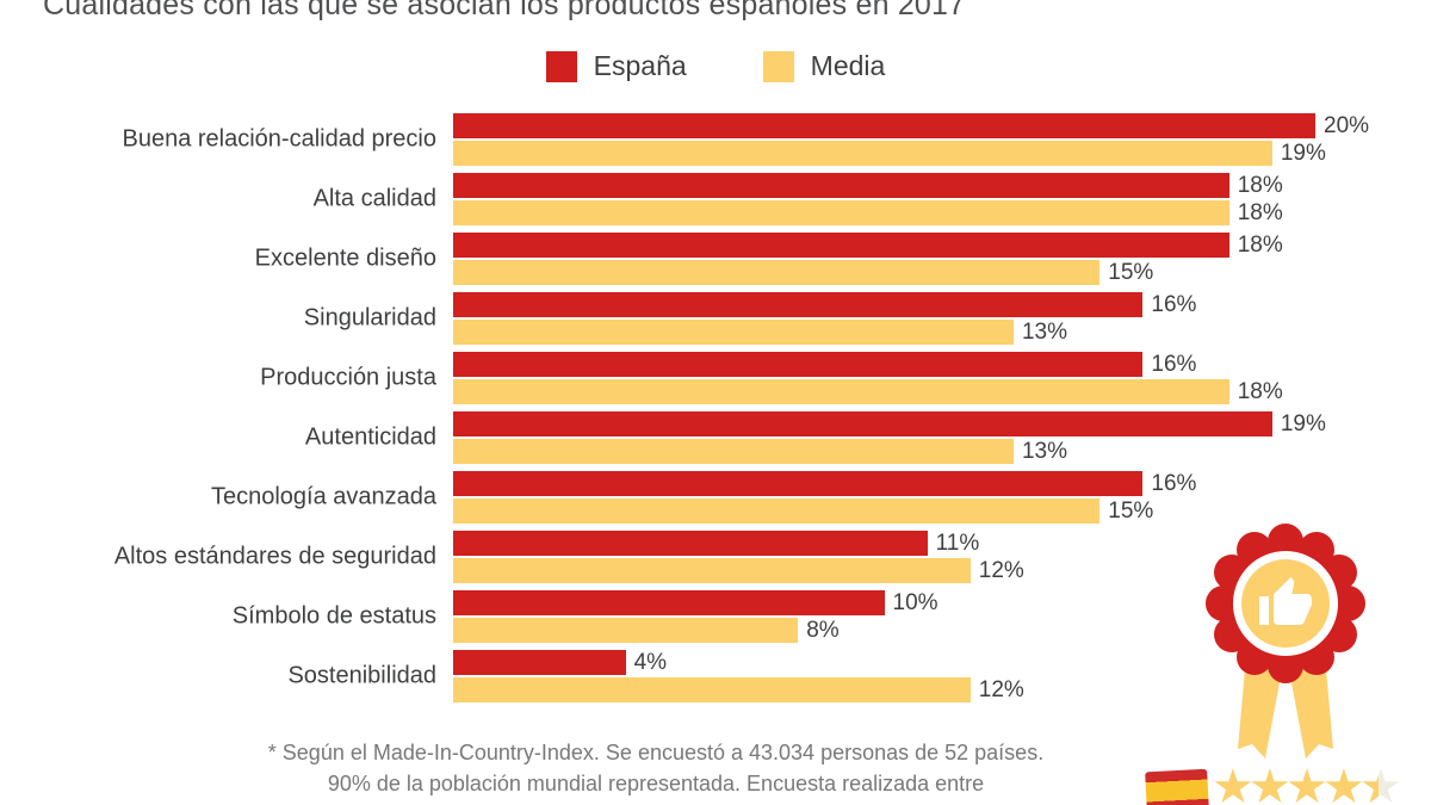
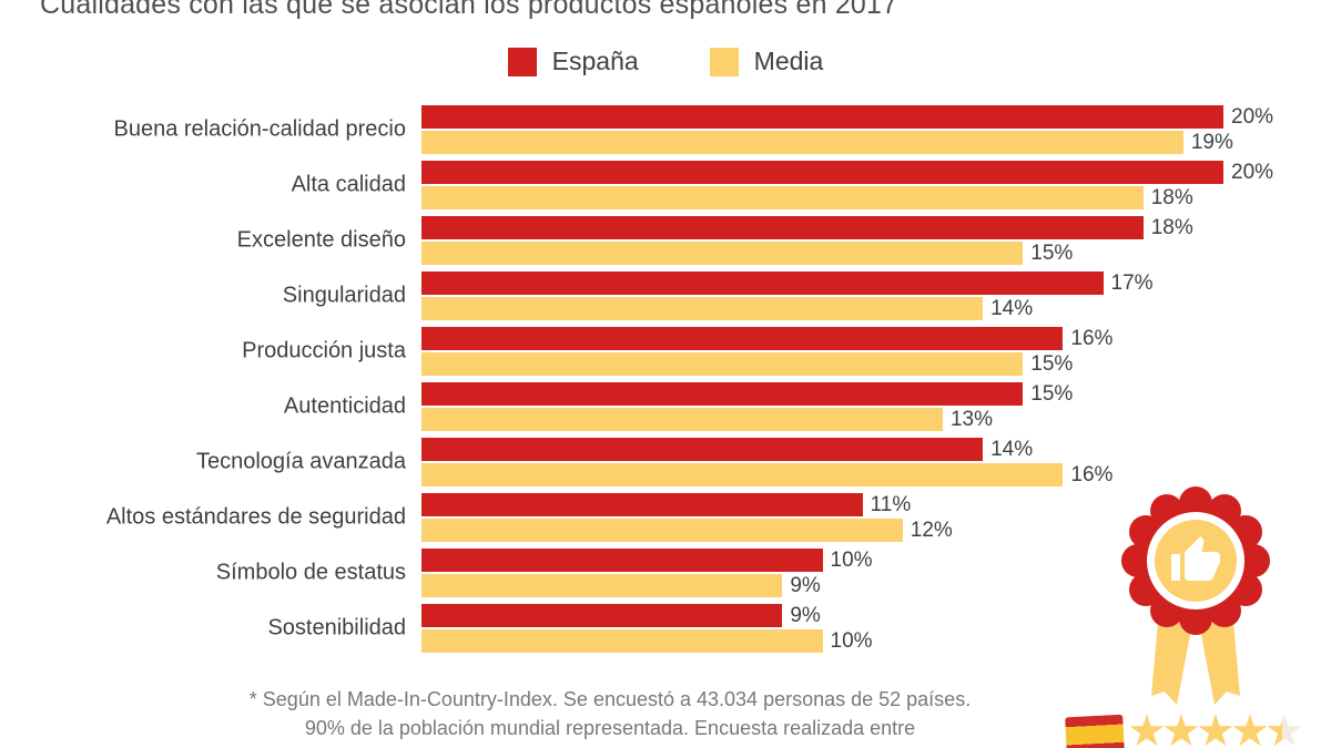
España/Alta calidad: 18% -> 20%
España/Singularidad: 16% -> 17%
Media/Singularidad: 13% -> 14%
Media/Producción justa: 18% -> 15%
España/Autenticidad: 19% -> 15%
España/Tecnología avanzada: 16% -> 14%
Media/Tecnología avanzada: 15% -> 16%
Media/Símbolo de estatus: 8% -> 9%
España/Sostenibilidad: 4% -> 9%
Media/Sostenibilidad: 12% -> 10%
